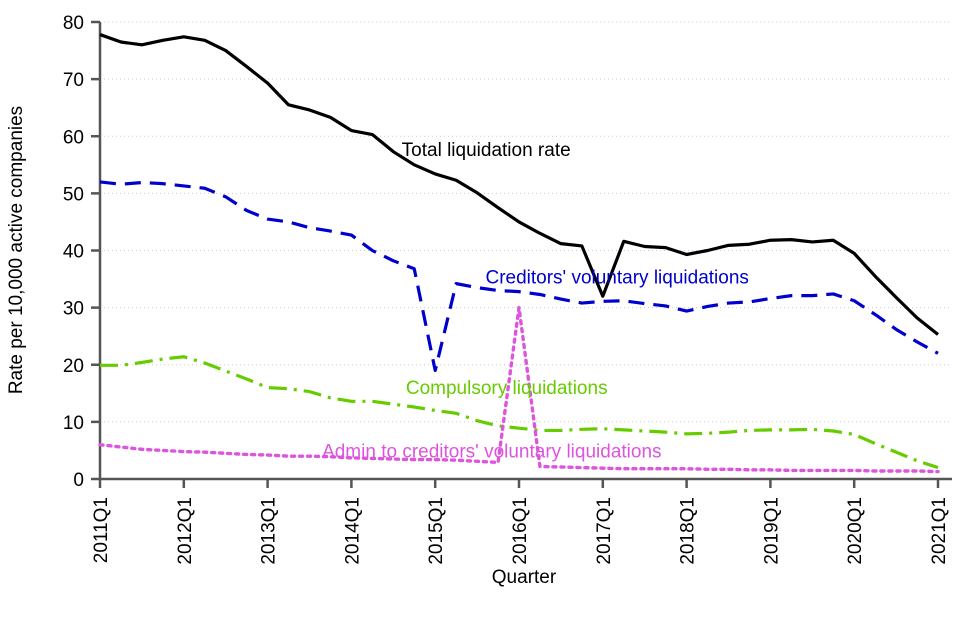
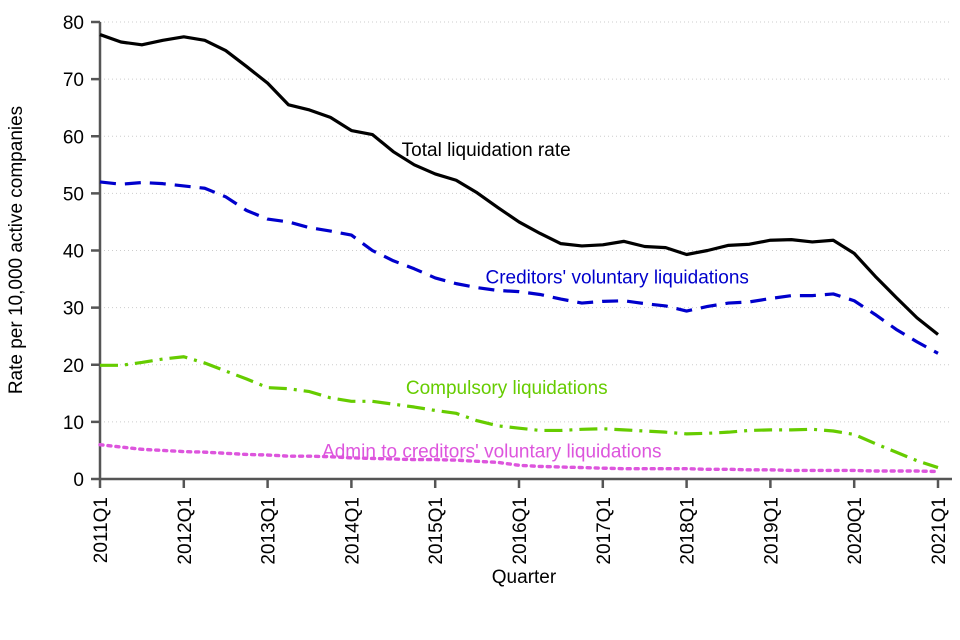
Creditors' voluntary liquidations/2015Q1: 19 -> 35
Admin to creditors' voluntary liquidations/2016Q1: 30 -> 2
Total liquidation rate/2017Q1: 32 -> 41
